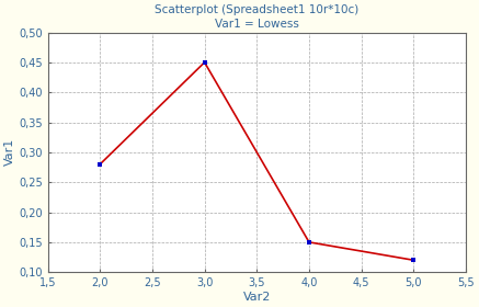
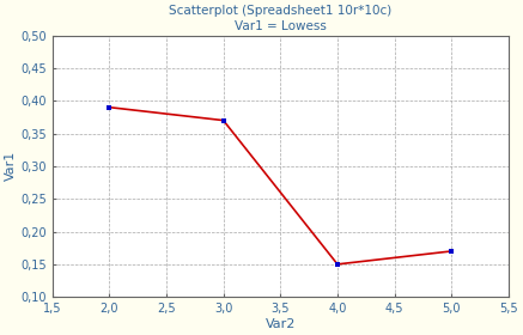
2,0: 0,28 -> 0,39
3,0: 0,45 -> 0,37
5,0: 0,12 -> 0,17
